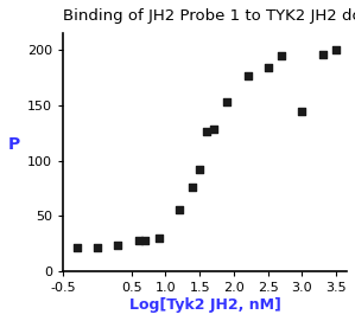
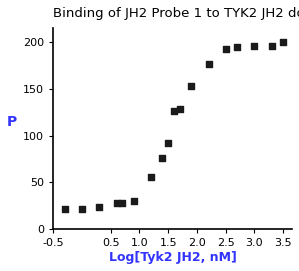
2.5: 184 -> 193
3.0: 144 -> 196
